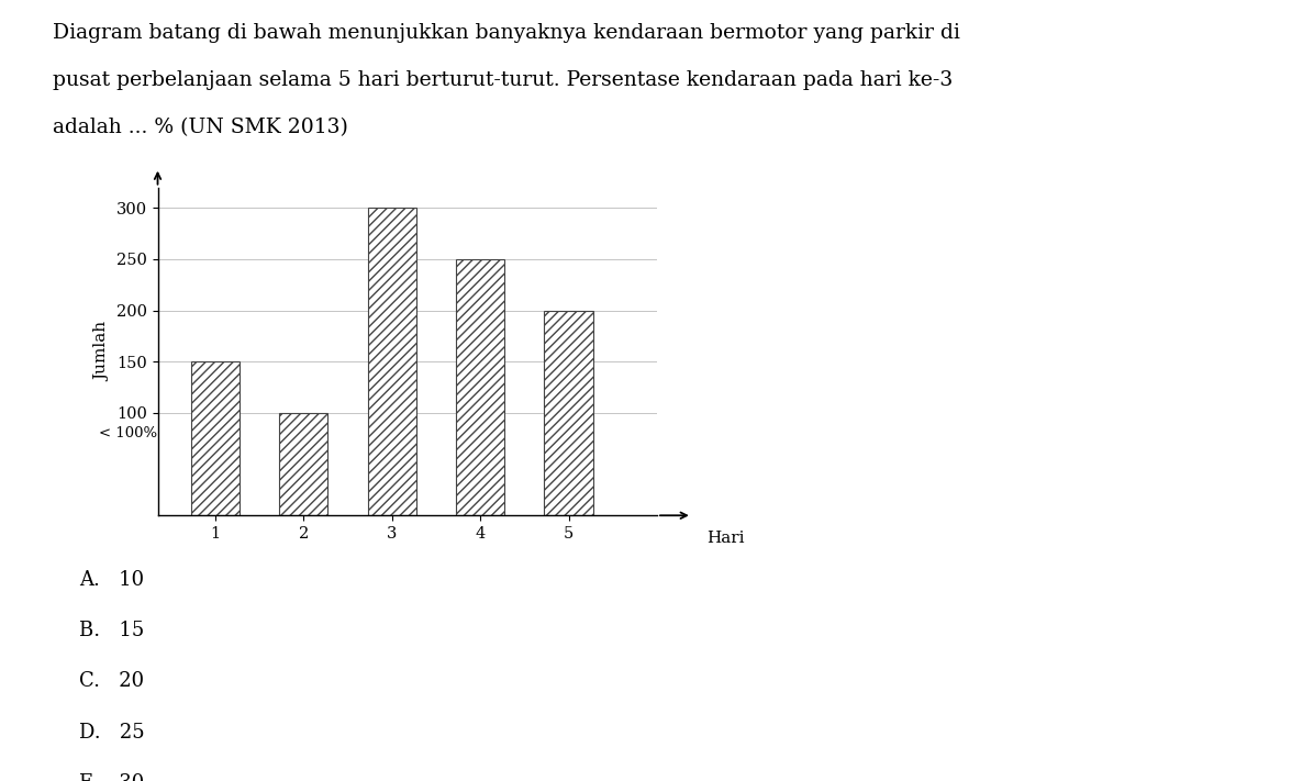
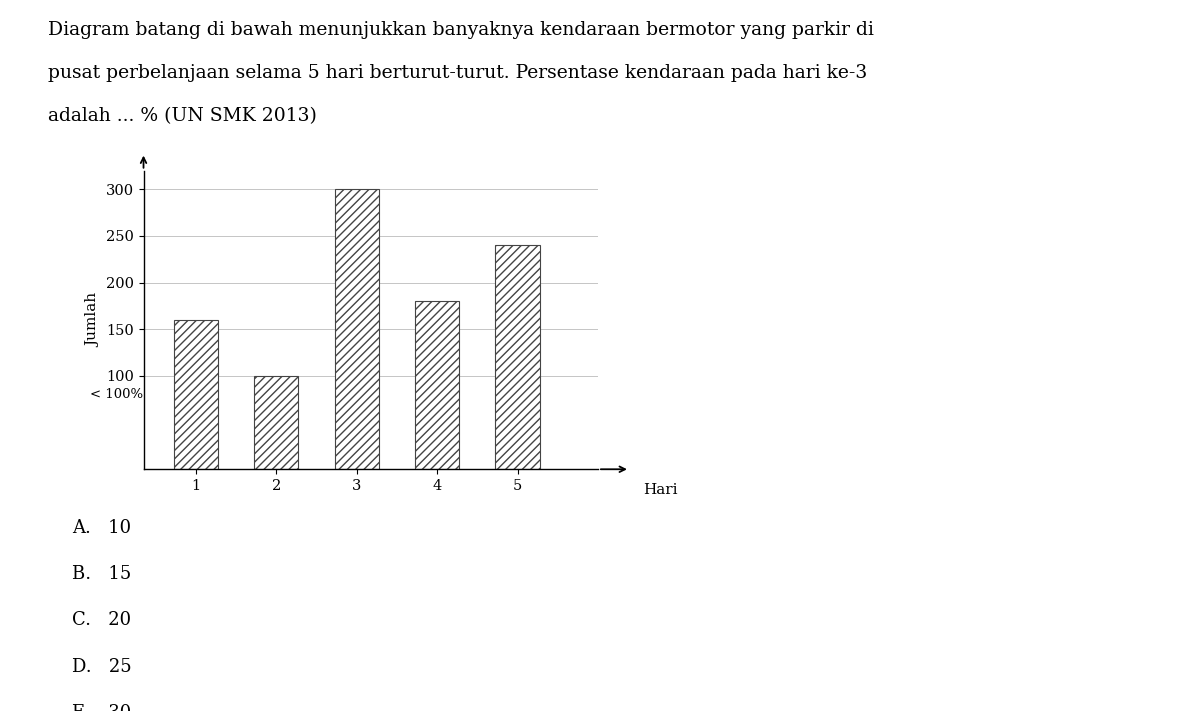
1: 150 -> 160
4: 250 -> 180
5: 200 -> 240
